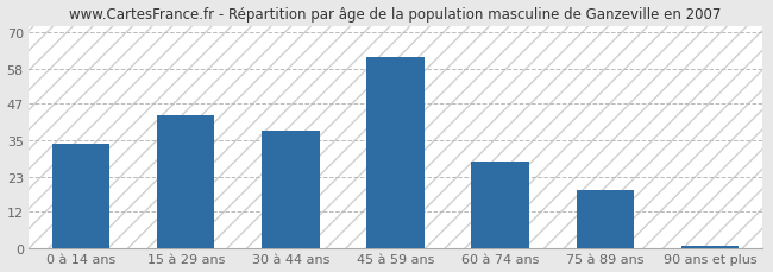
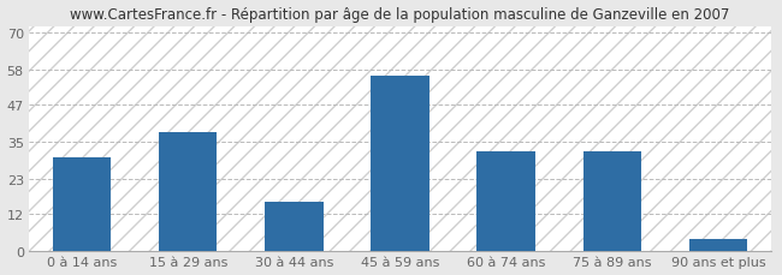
0 à 14 ans: 34 -> 30
15 à 29 ans: 43 -> 38
30 à 44 ans: 38 -> 16
45 à 59 ans: 62 -> 56
60 à 74 ans: 28 -> 32
75 à 89 ans: 19 -> 32
90 ans et plus: 1 -> 4
